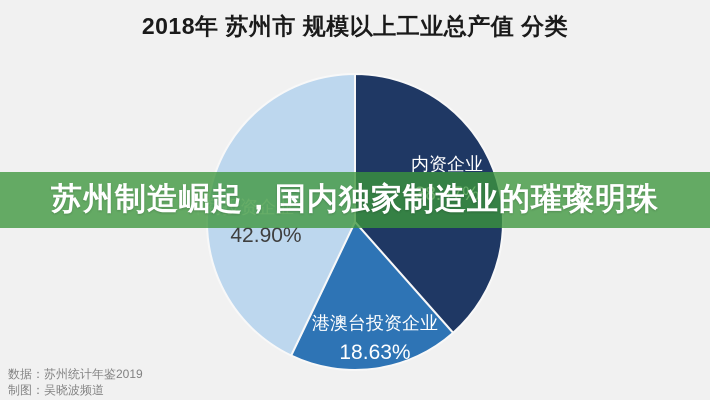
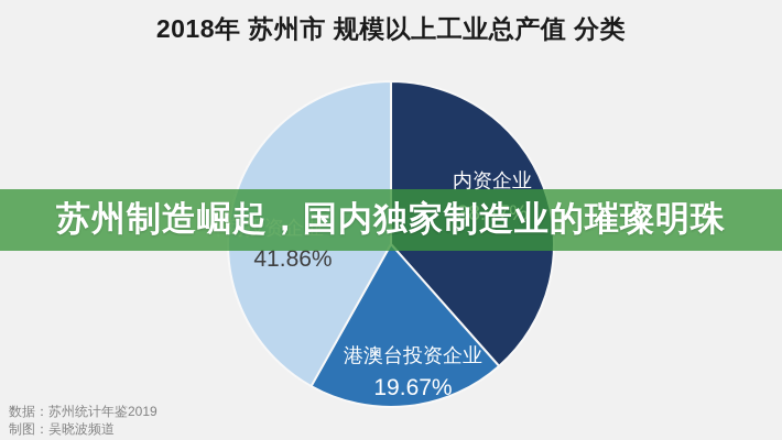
港澳台投资企业: 18.63% -> 19.67%
外商投资企业: 42.90% -> 41.86%
